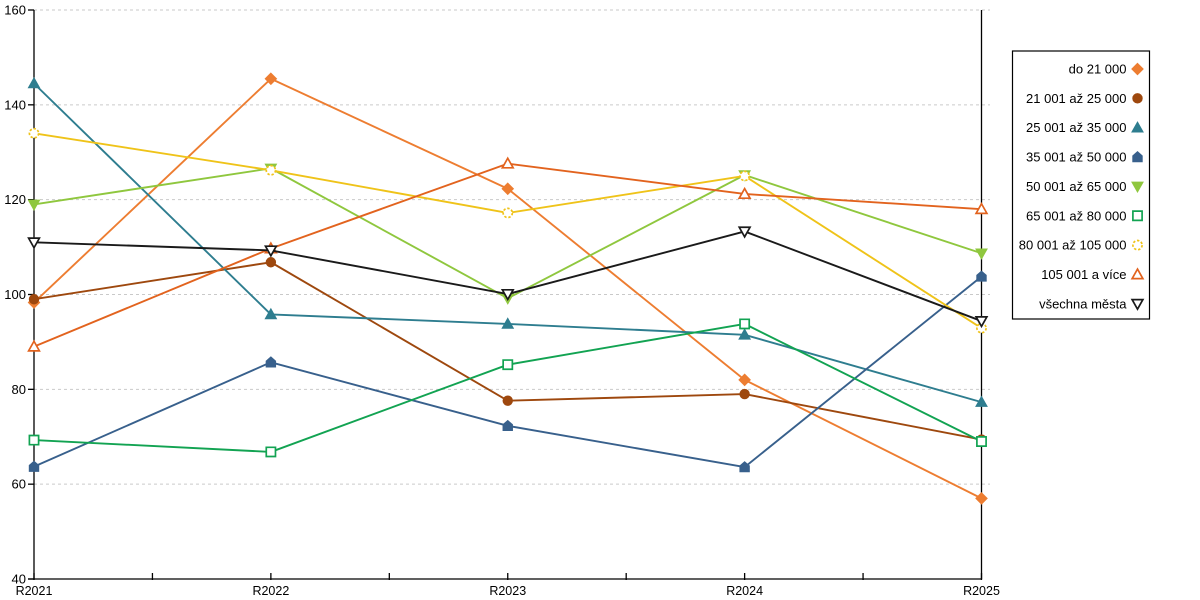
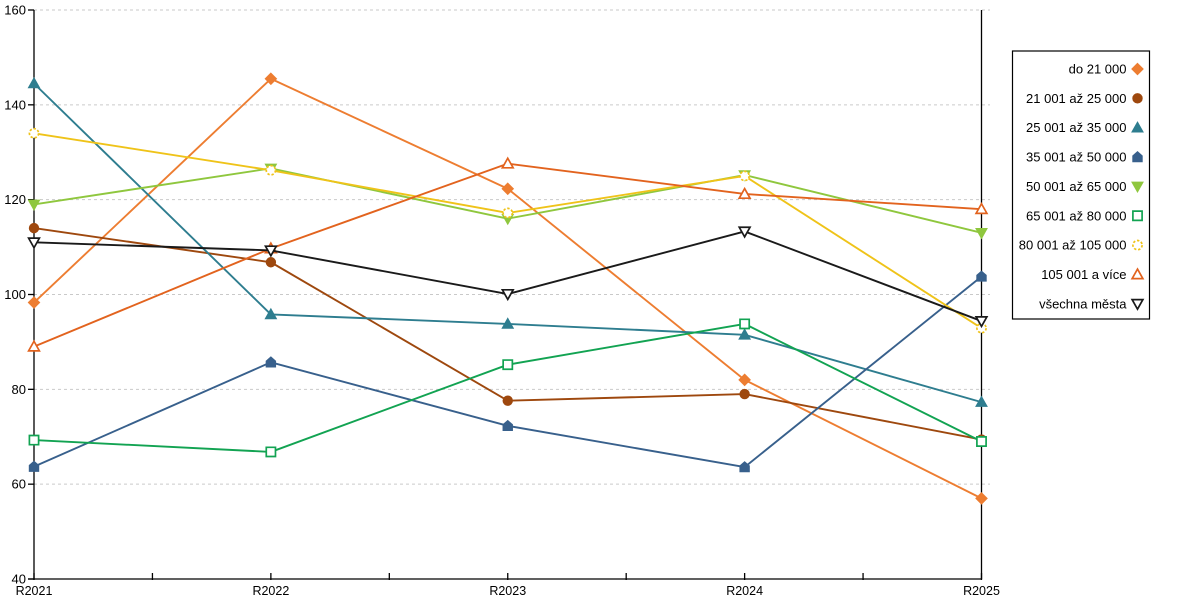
21 001 až 25 000/R2021: 99 -> 114
50 001 až 65 000/R2023: 99 -> 116
50 001 až 65 000/R2025: 109 -> 113
